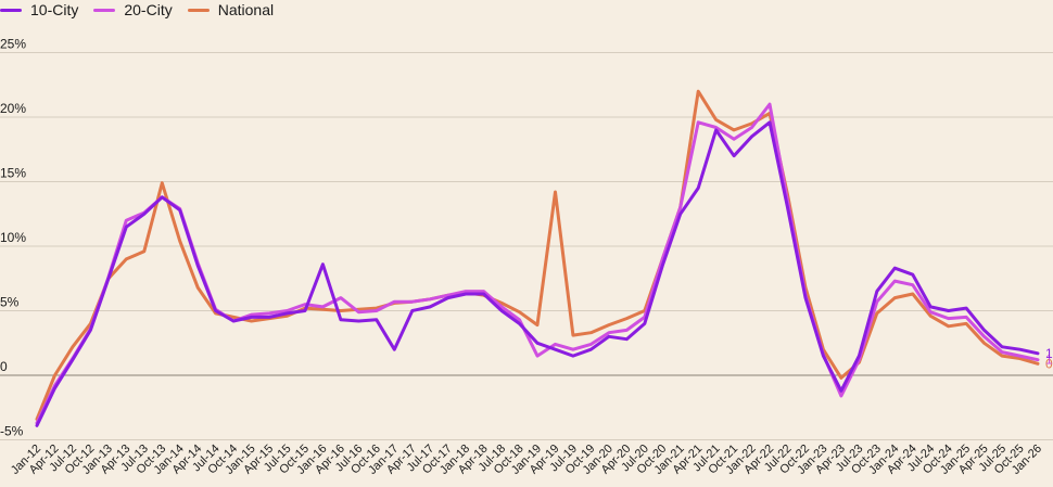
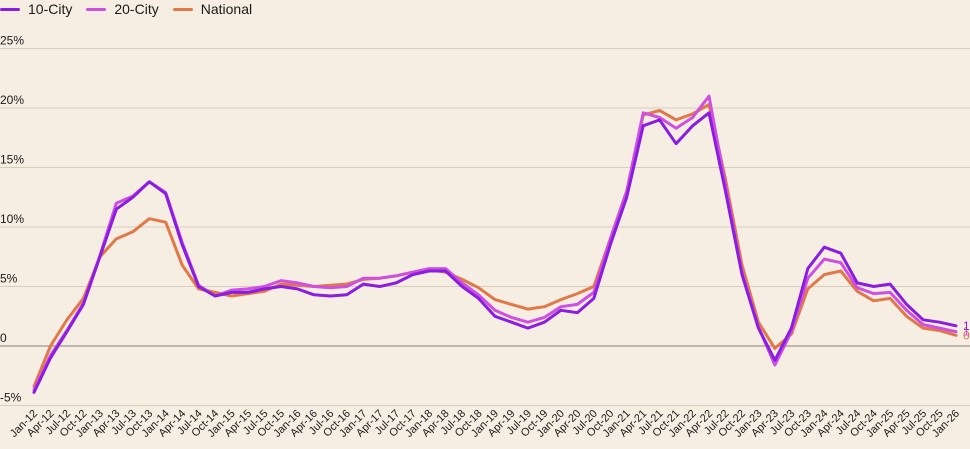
National/Oct-13: 14.9% -> 10.7%
10-City/Jan-16: 8.6% -> 4.8%
20-City/Apr-16: 6.0% -> 5.0%
10-City/Jan-17: 2.0% -> 5.2%
20-City/Jan-19: 1.5% -> 3.0%
National/Apr-19: 14.2% -> 3.5%
10-City/Apr-21: 14.5% -> 18.5%
National/Apr-21: 22.0% -> 19.4%
